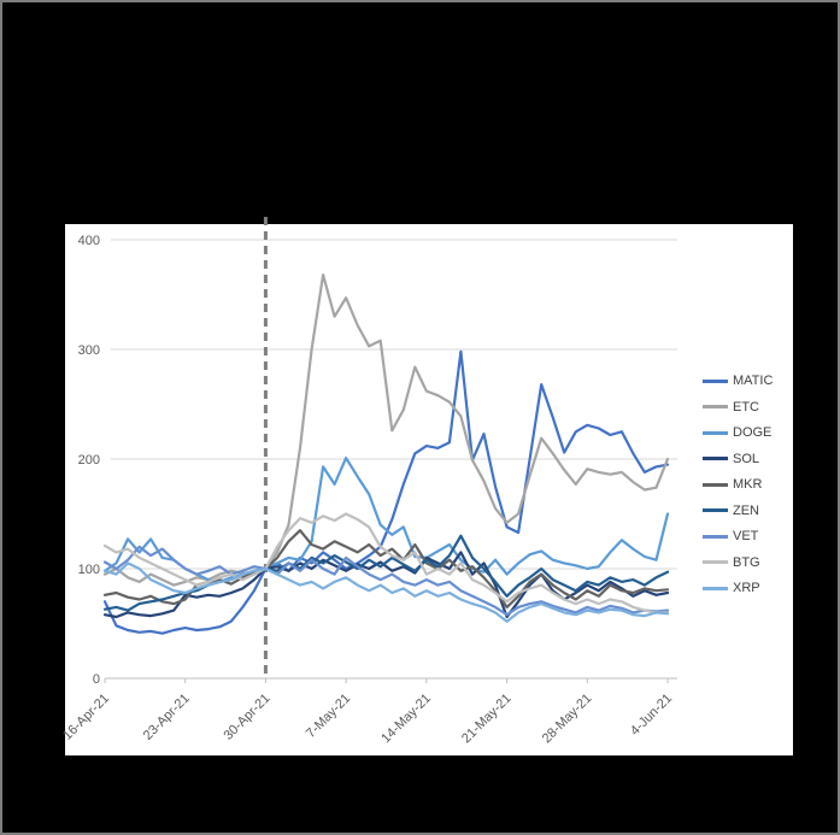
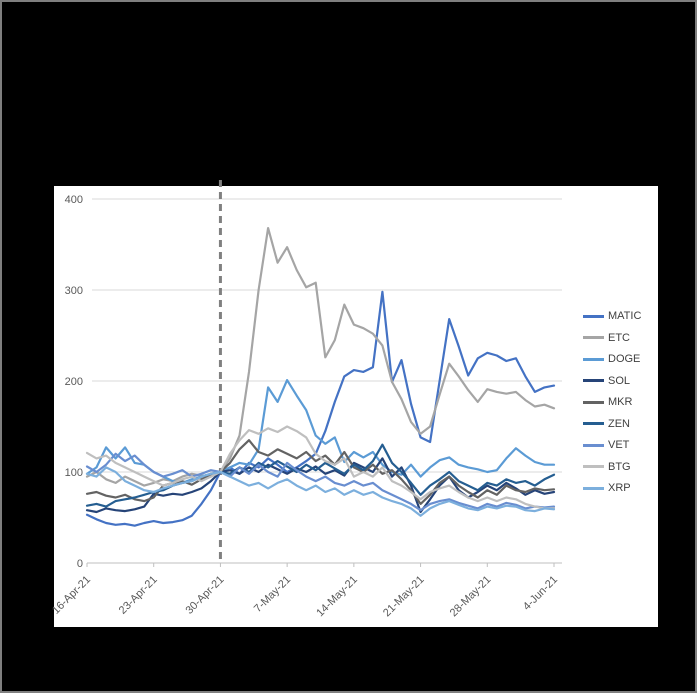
MATIC/16-Apr-21: 70 -> 50
DOGE/14-May-21: 110 -> 120
ETC/4-Jun-21: 200 -> 170
DOGE/4-Jun-21: 150 -> 110
